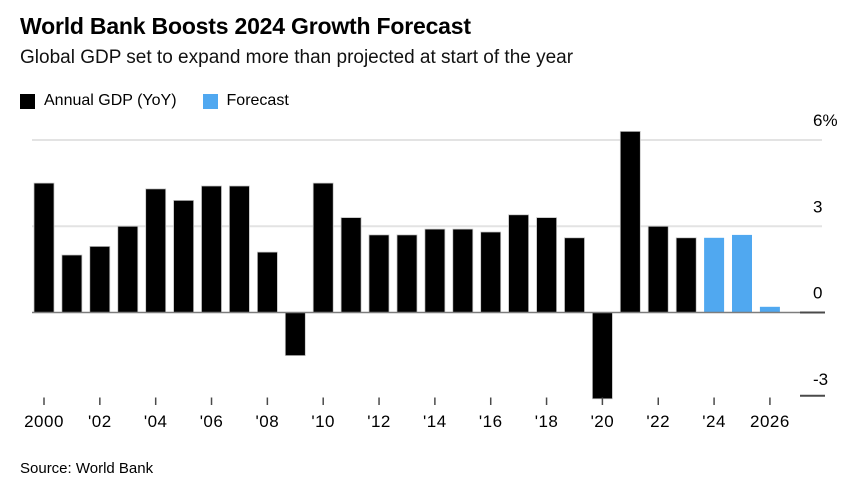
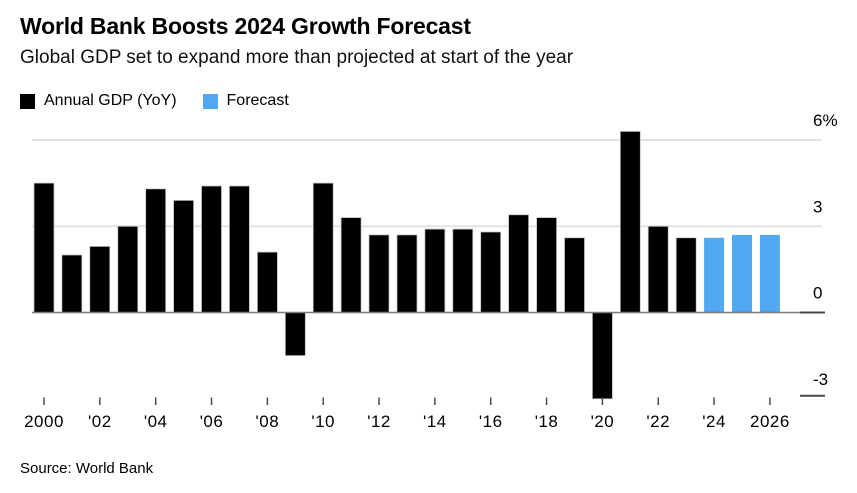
2026: 0.2% -> 2.7%
